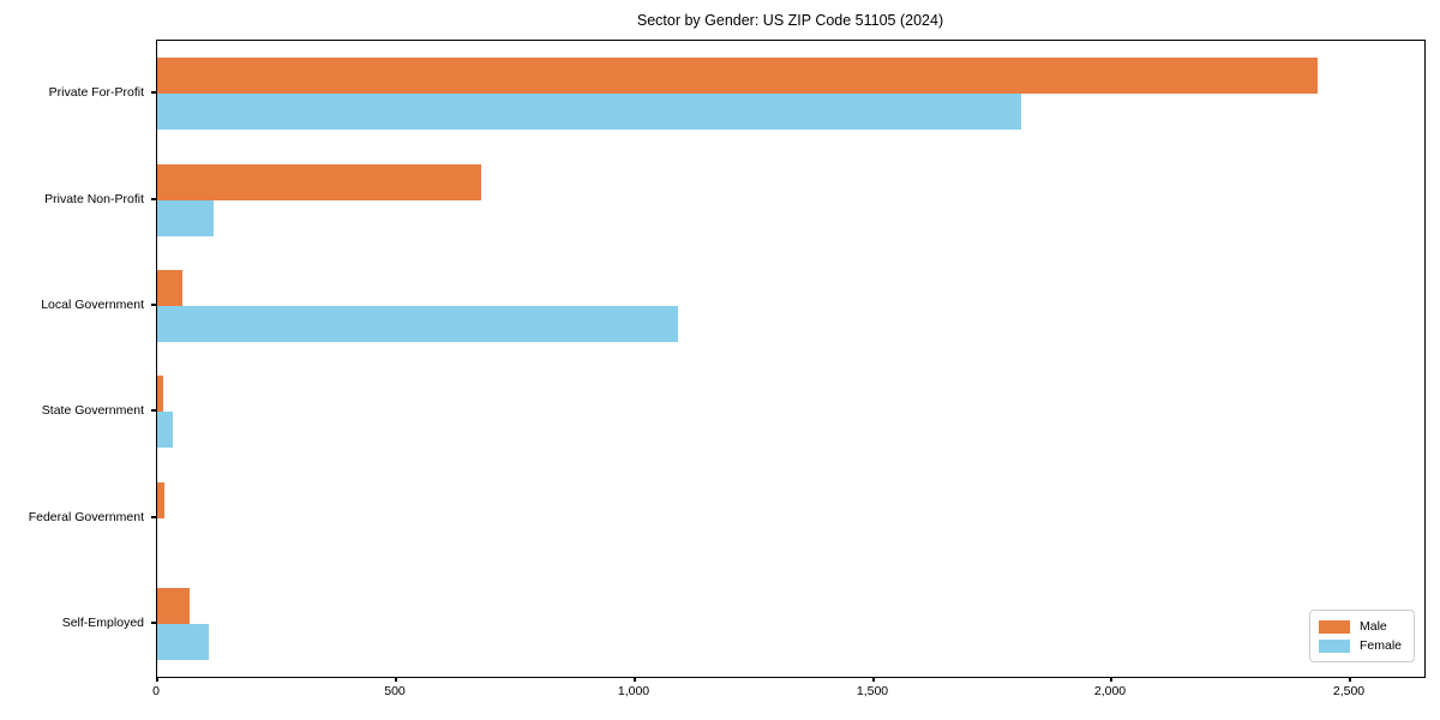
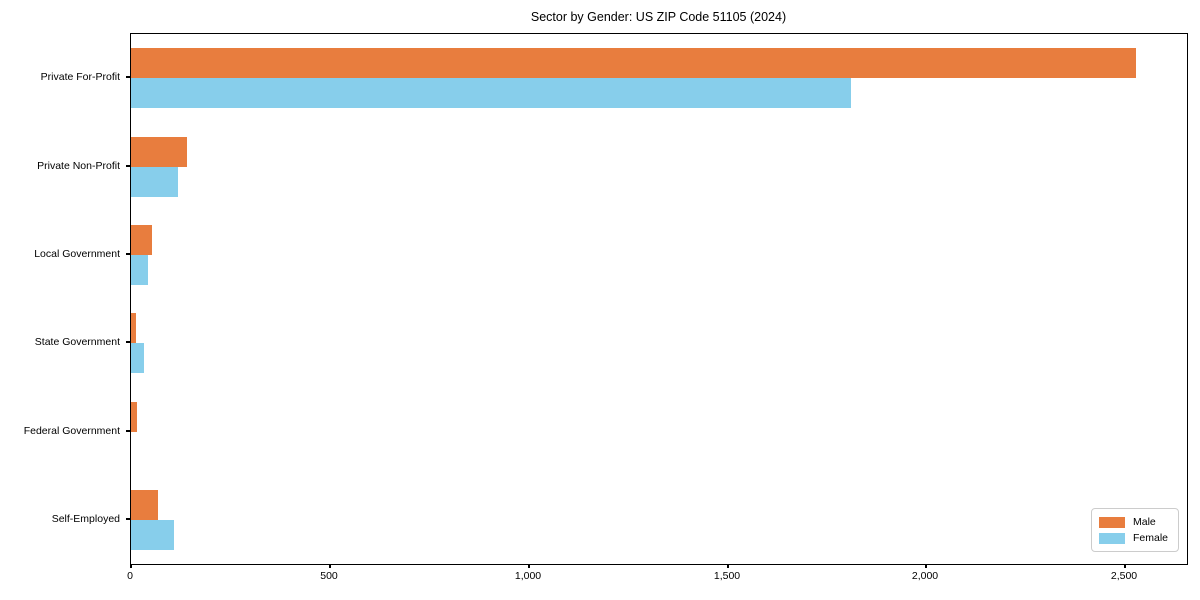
Male/Private For-Profit: 2430 -> 2530
Male/Private Non-Profit: 680 -> 140
Female/Local Government: 1090 -> 40
